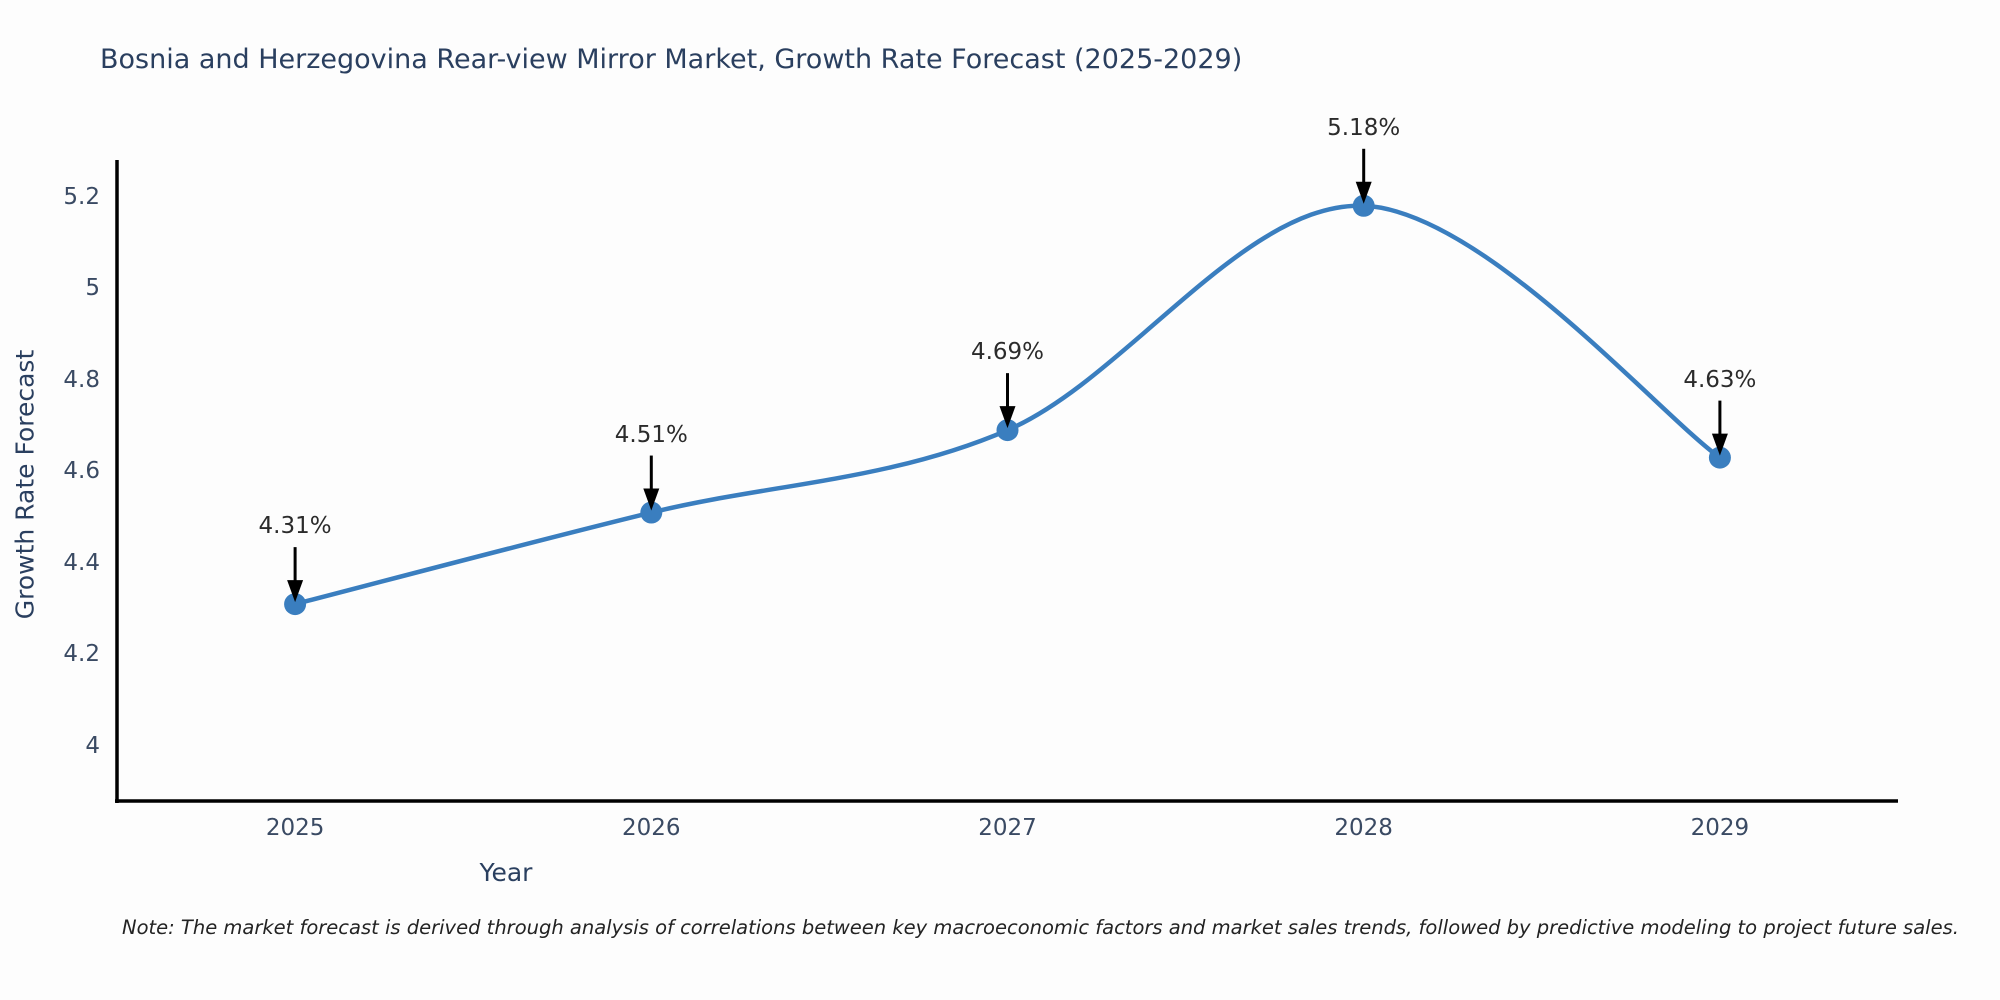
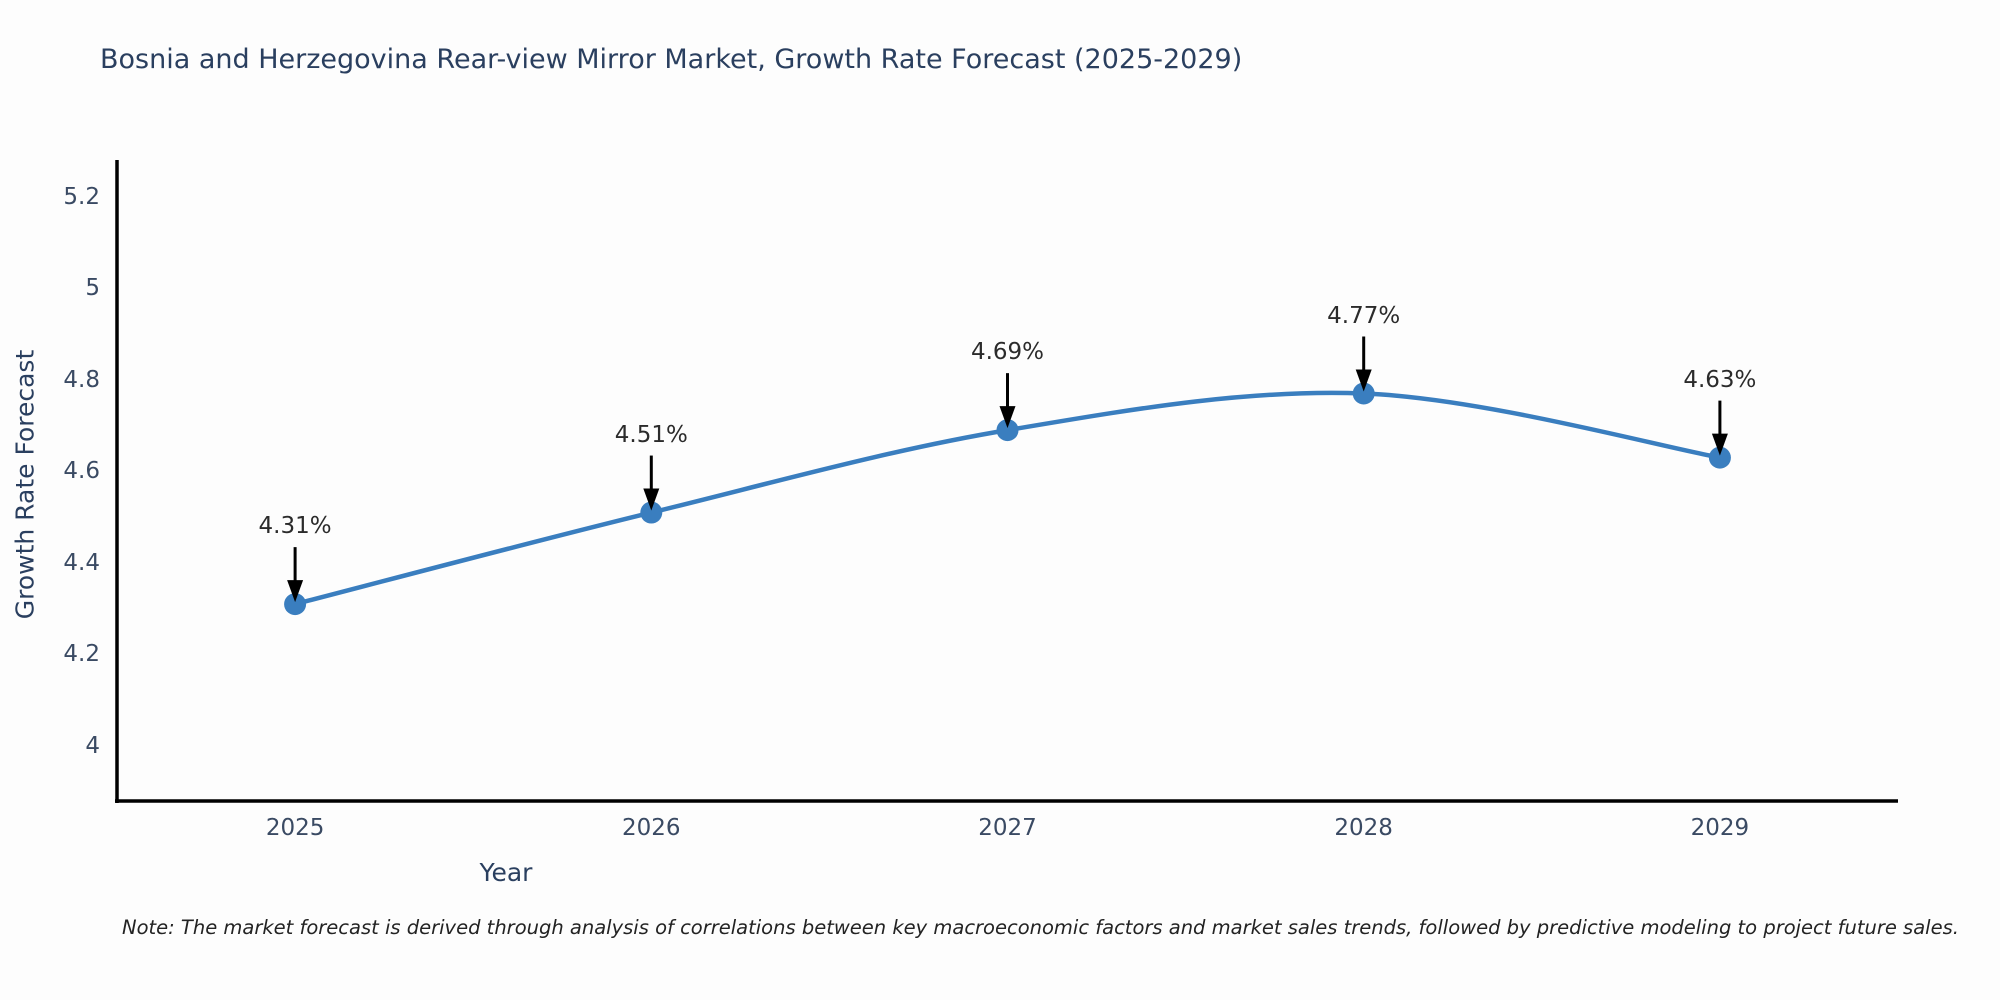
2028: 5.18% -> 4.77%
